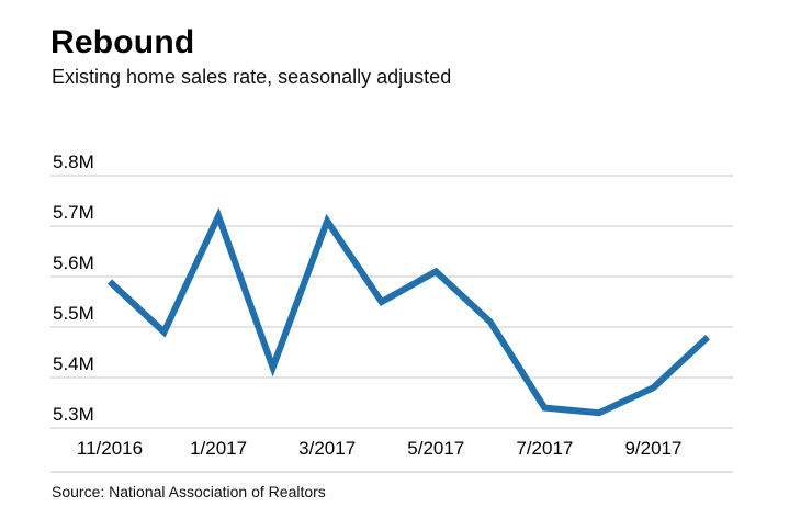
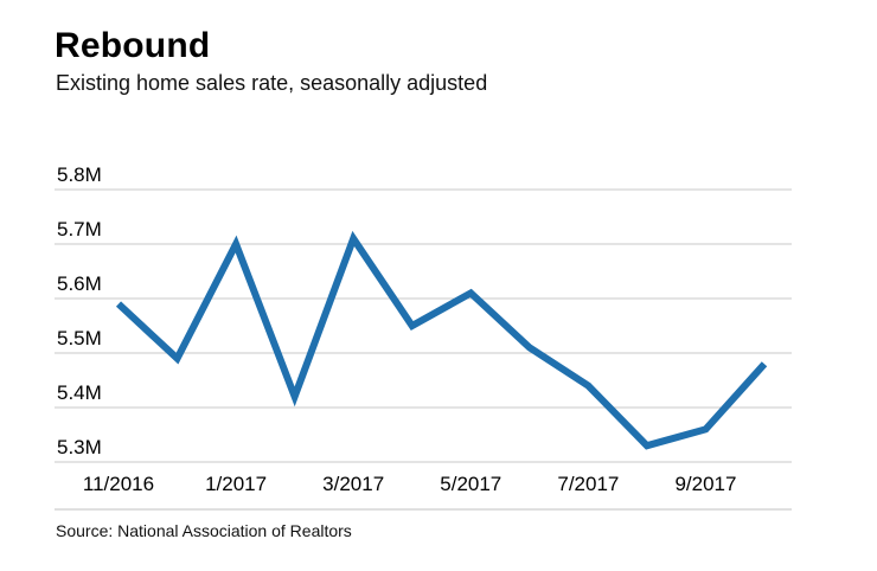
1/2017: 5.72M -> 5.70M
7/2017: 5.34M -> 5.44M
9/2017: 5.38M -> 5.36M
